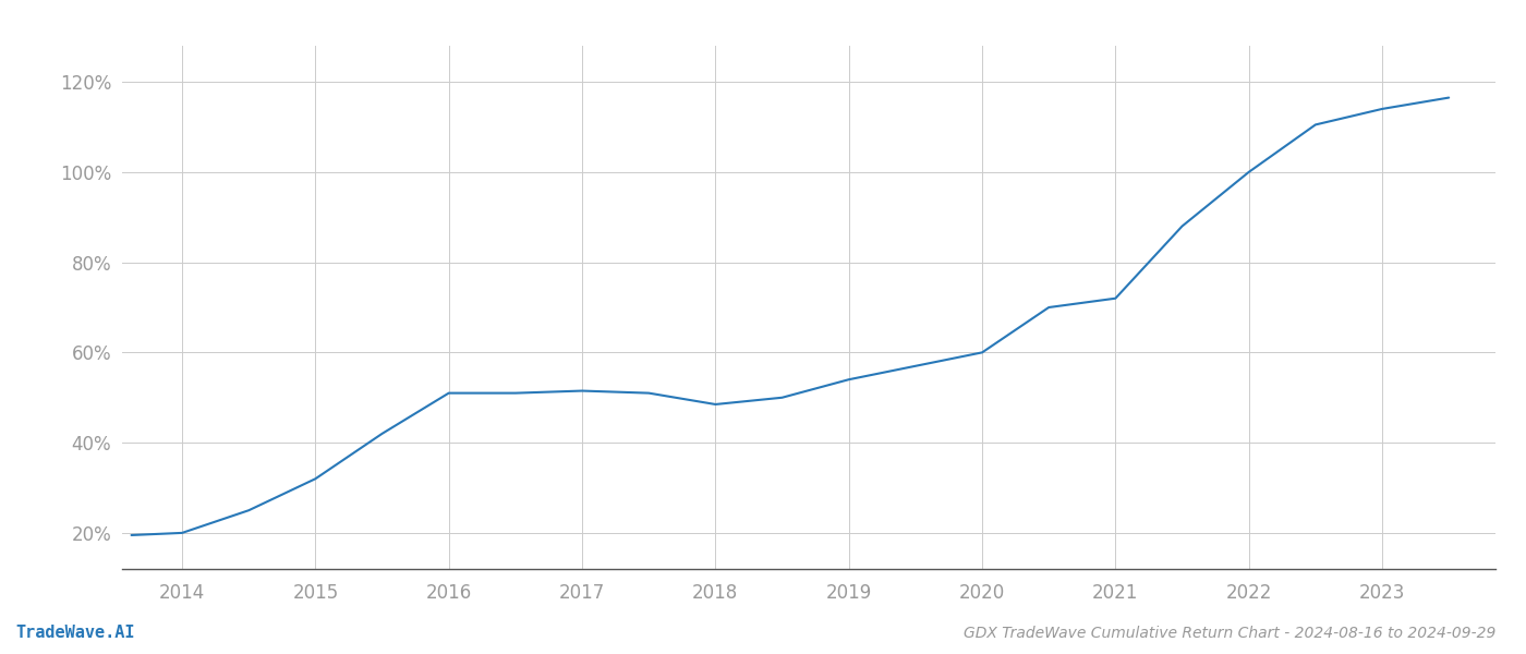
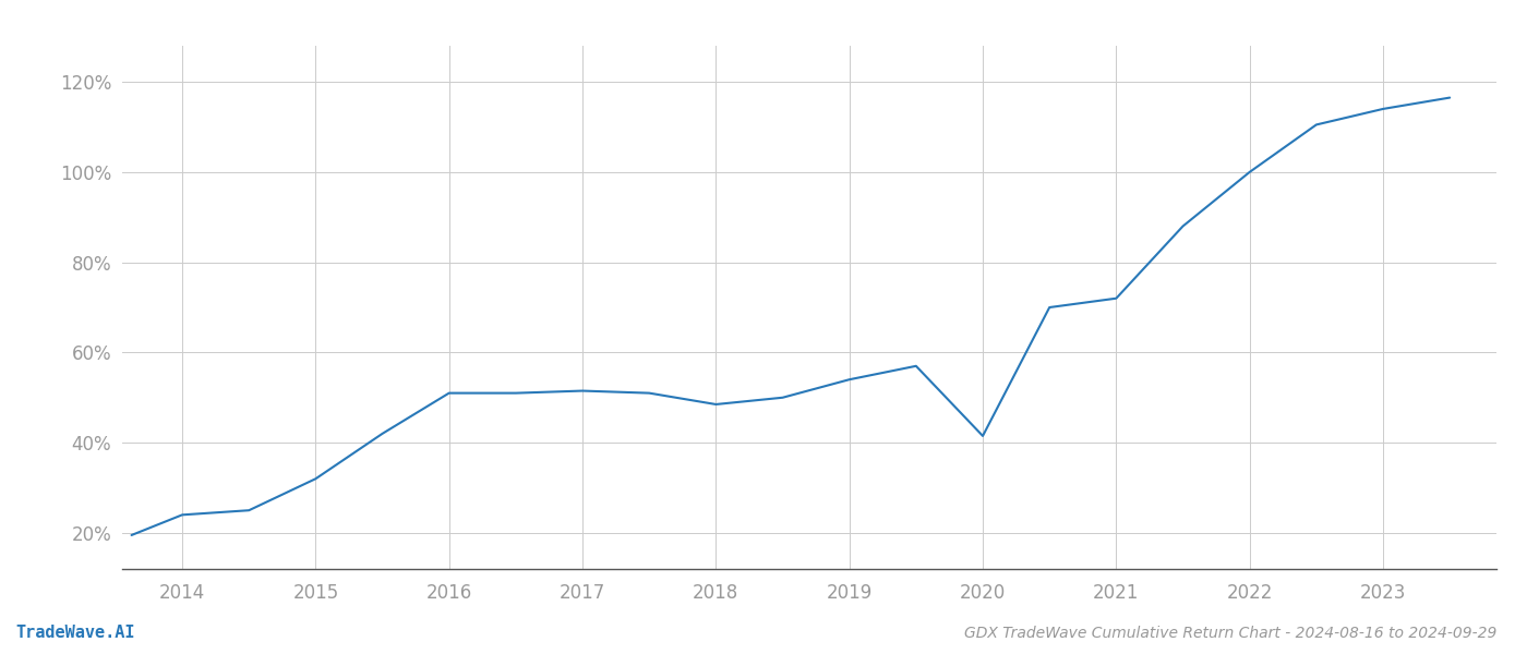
2014: 20.0% -> 24.0%
2020: 60.0% -> 41.5%
